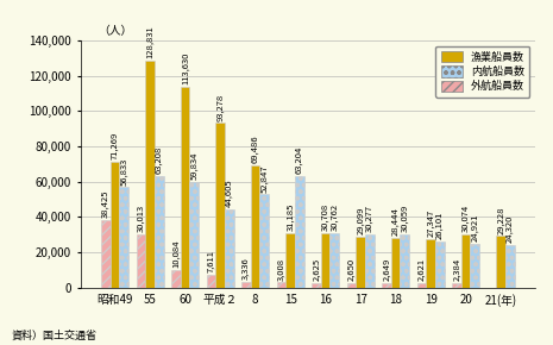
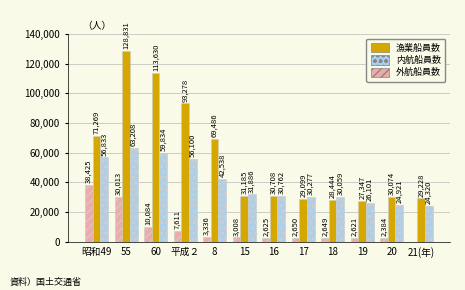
内航船員数/平成２: 44,605 -> 56,100
内航船員数/8: 52,847 -> 42,538
内航船員数/15: 63,204 -> 31,886
